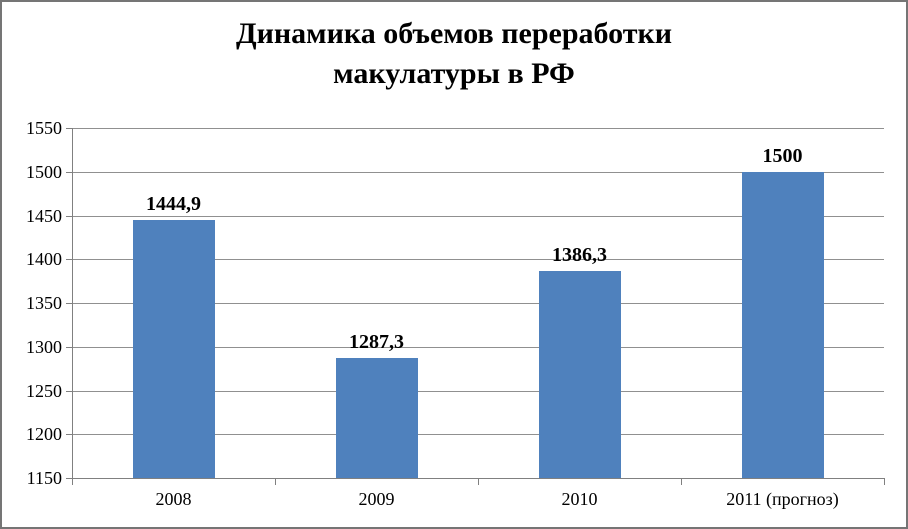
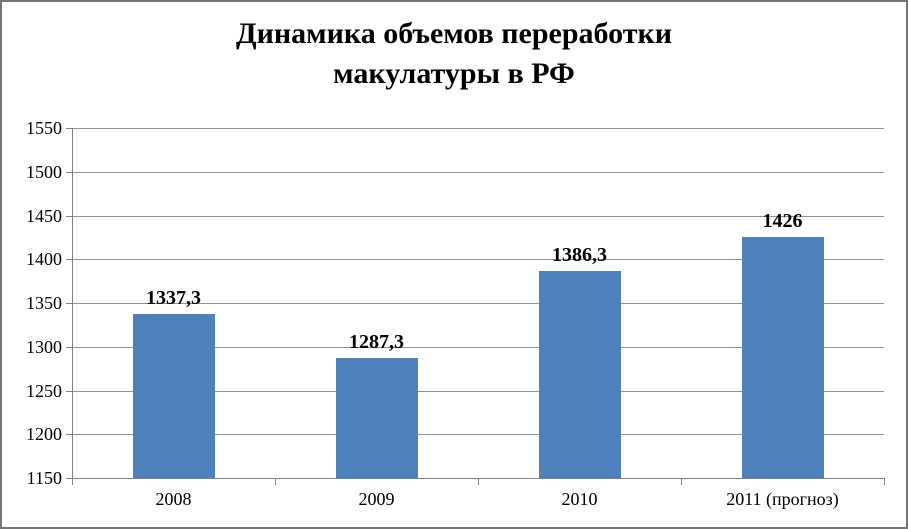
2008: 1444,9 -> 1337,3
2011 (прогноз): 1500 -> 1426
